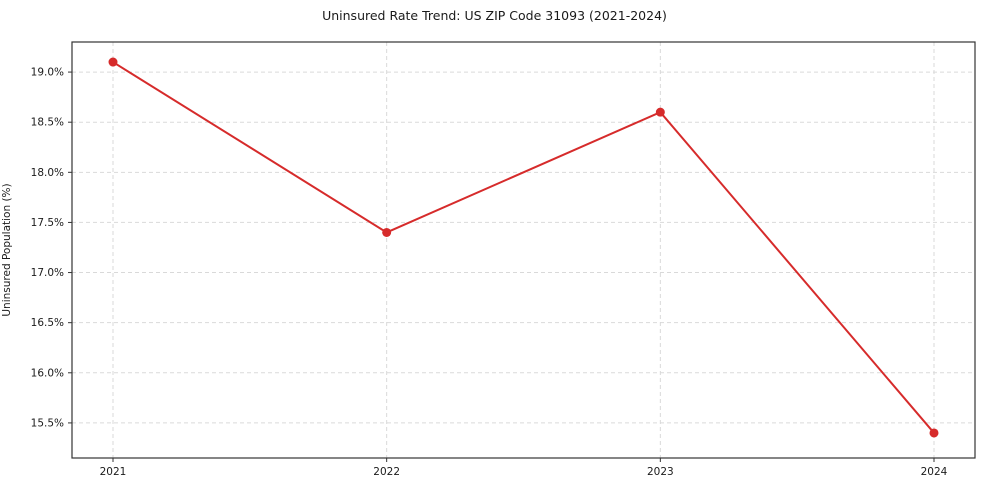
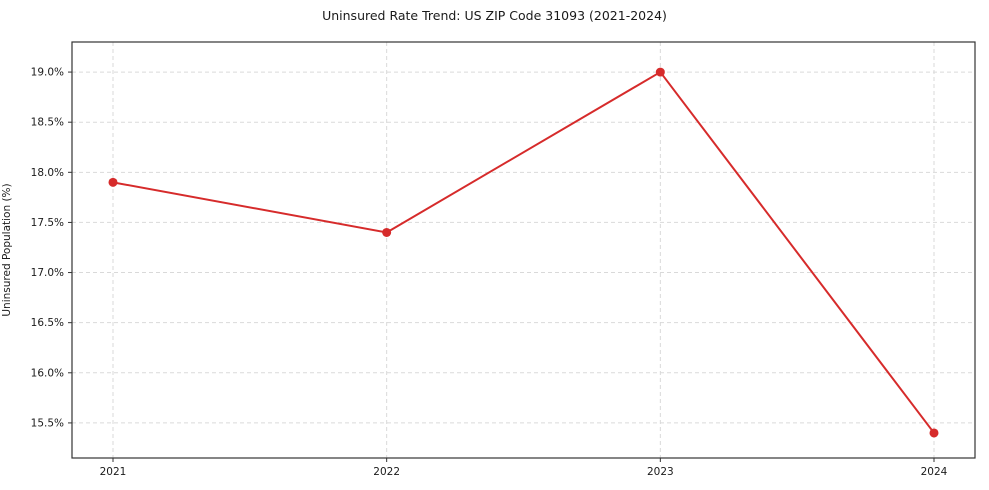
2021: 19.1% -> 17.9%
2023: 18.6% -> 19.0%
